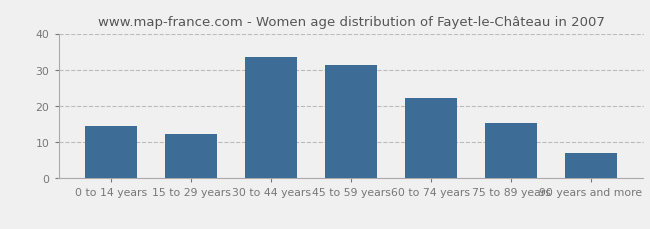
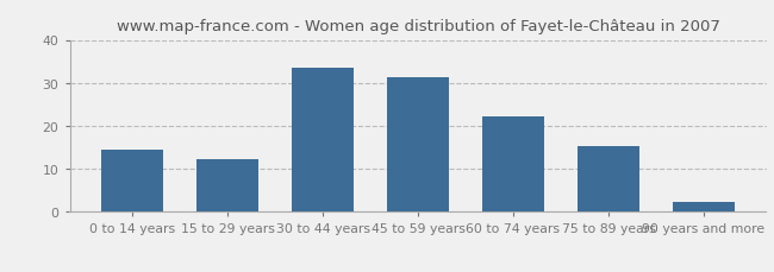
90 years and more: 7.0 -> 2.3
